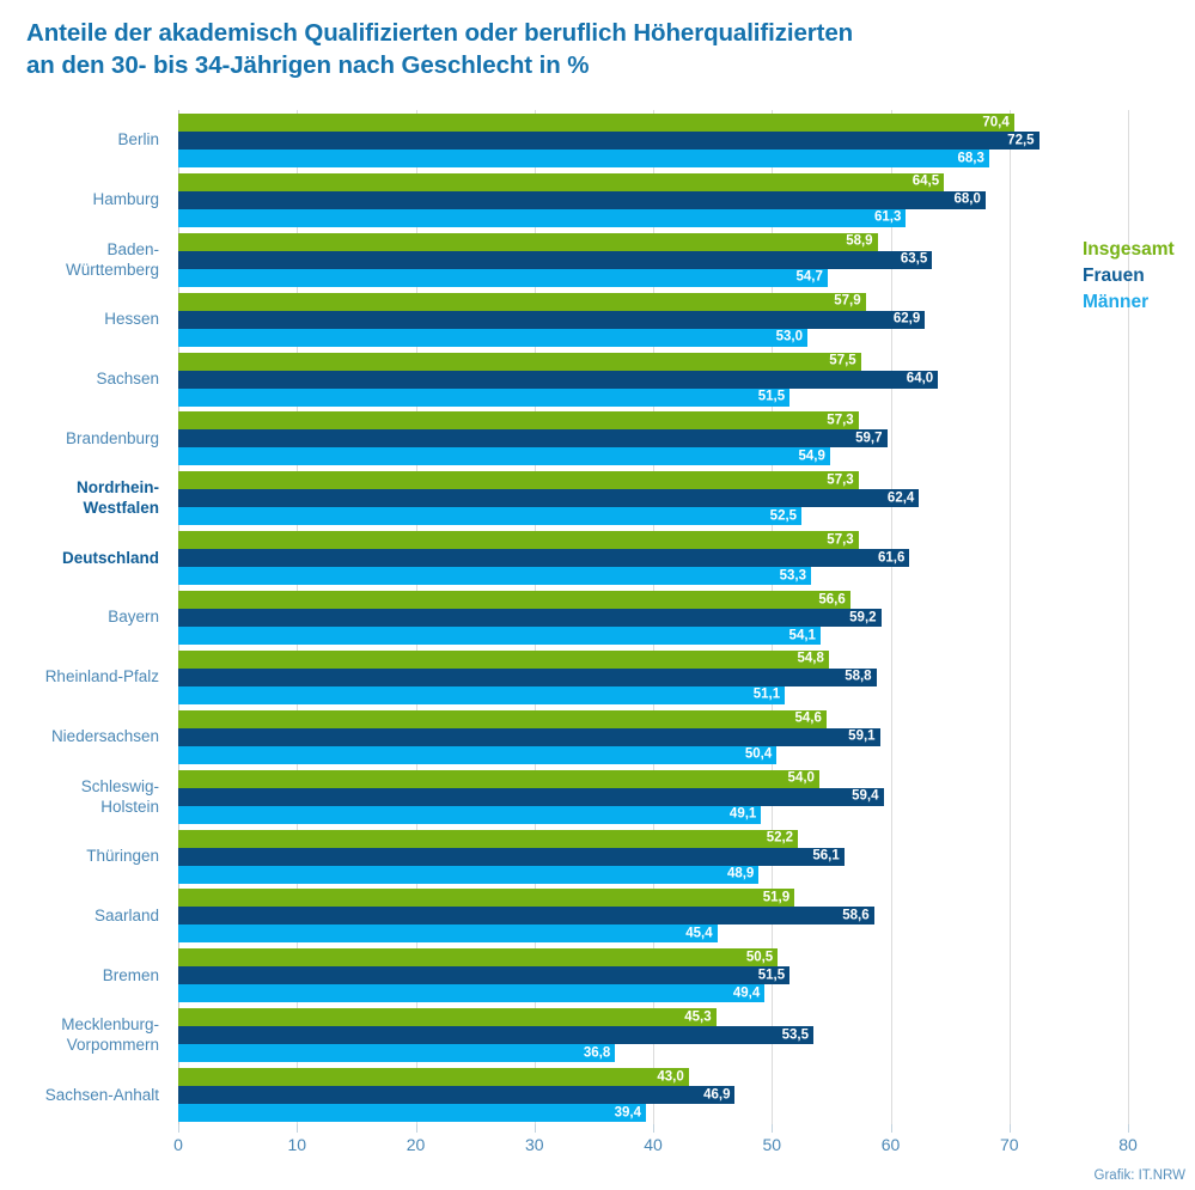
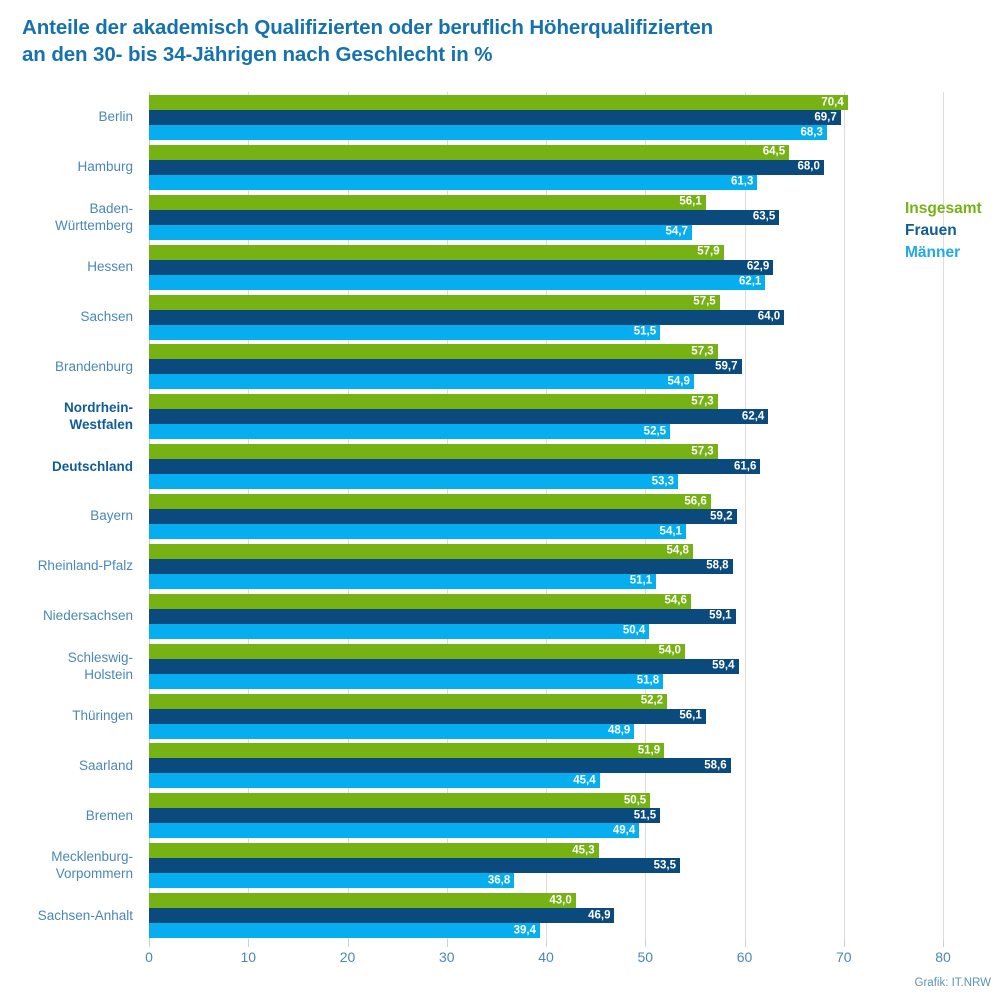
Frauen/Berlin: 72,5 -> 69,7
Insgesamt/Baden-Württemberg: 58,9 -> 56,1
Männer/Hessen: 53,0 -> 62,1
Männer/Schleswig-Holstein: 49,1 -> 51,8
